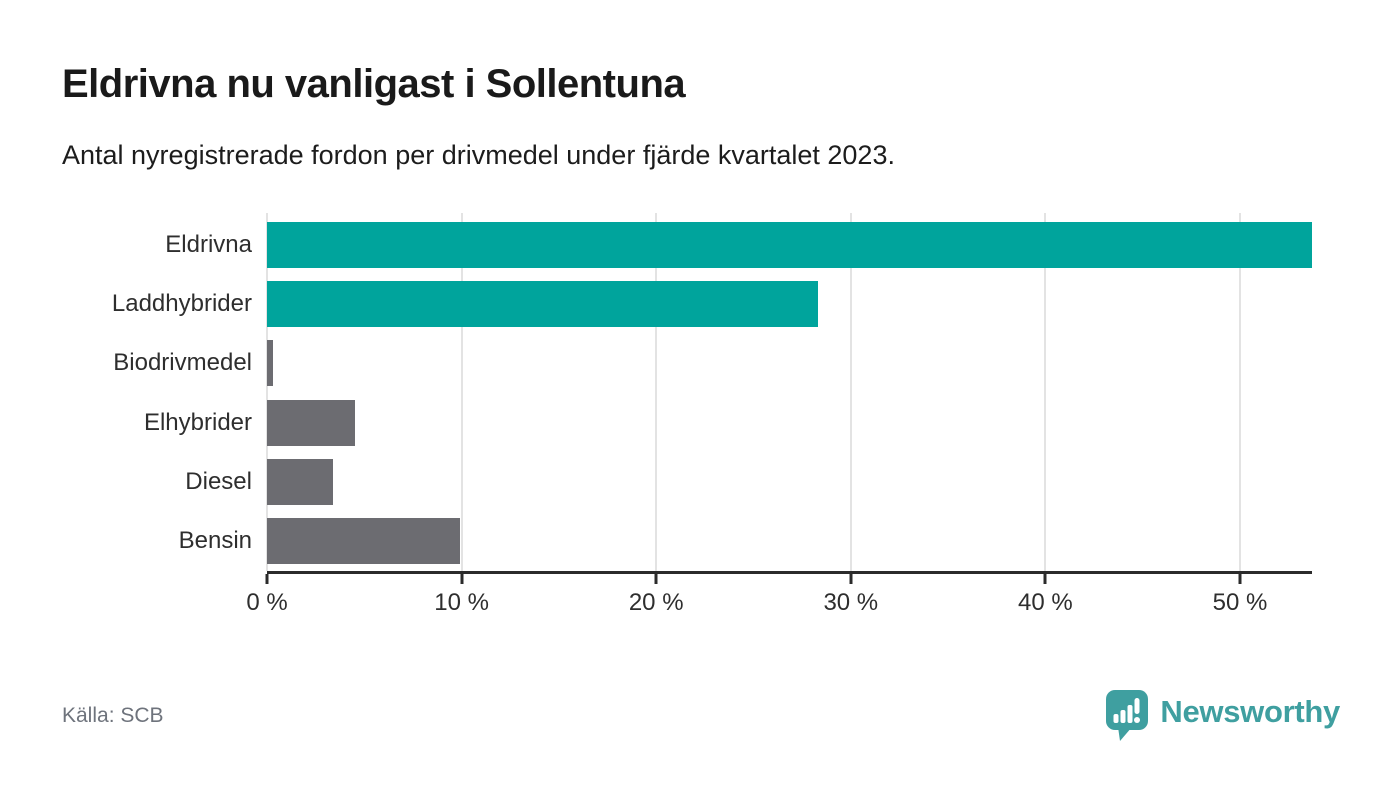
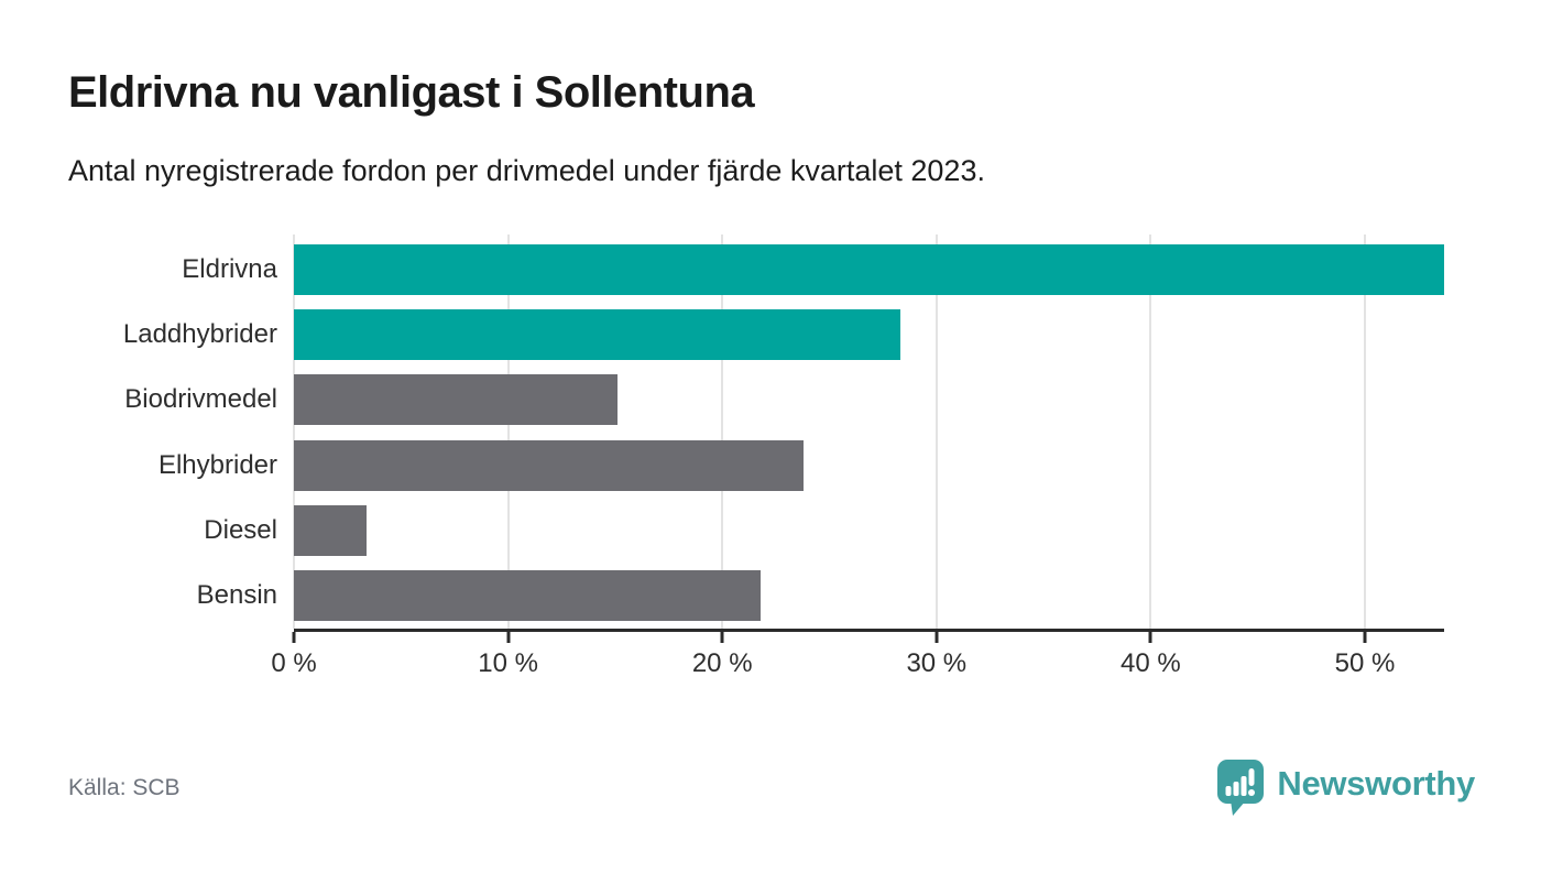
Biodrivmedel: 0.3% -> 15.1%
Elhybrider: 4.5% -> 23.8%
Bensin: 9.9% -> 21.8%
